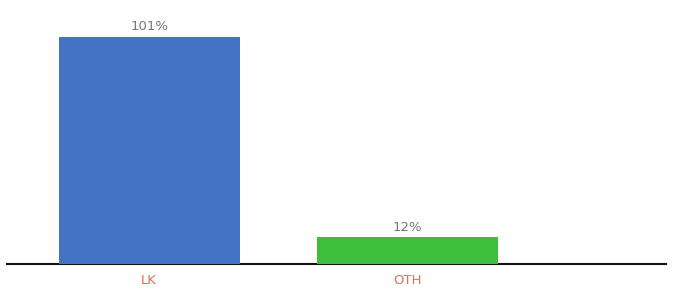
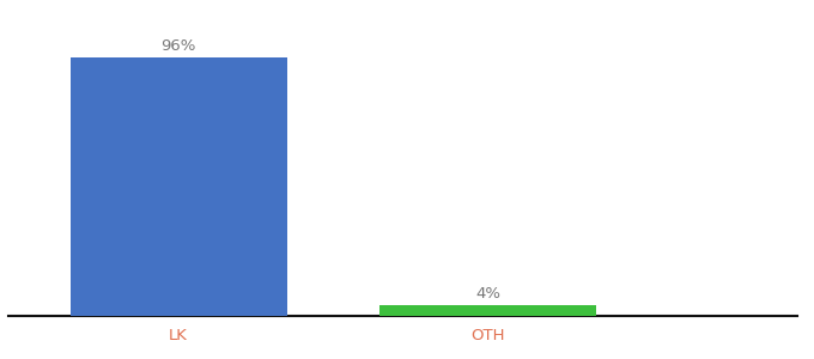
LK: 101% -> 96%
OTH: 12% -> 4%
